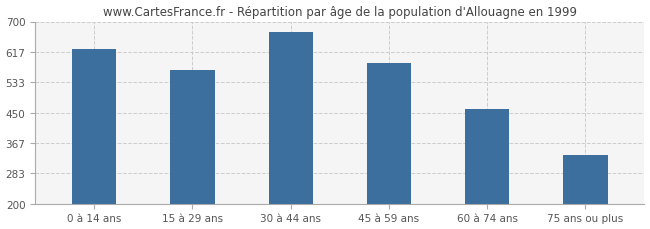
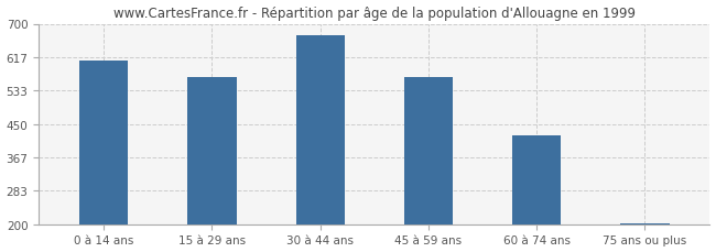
0 à 14 ans: 625 -> 607
45 à 59 ans: 585 -> 567
60 à 74 ans: 460 -> 422
75 ans ou plus: 335 -> 203
